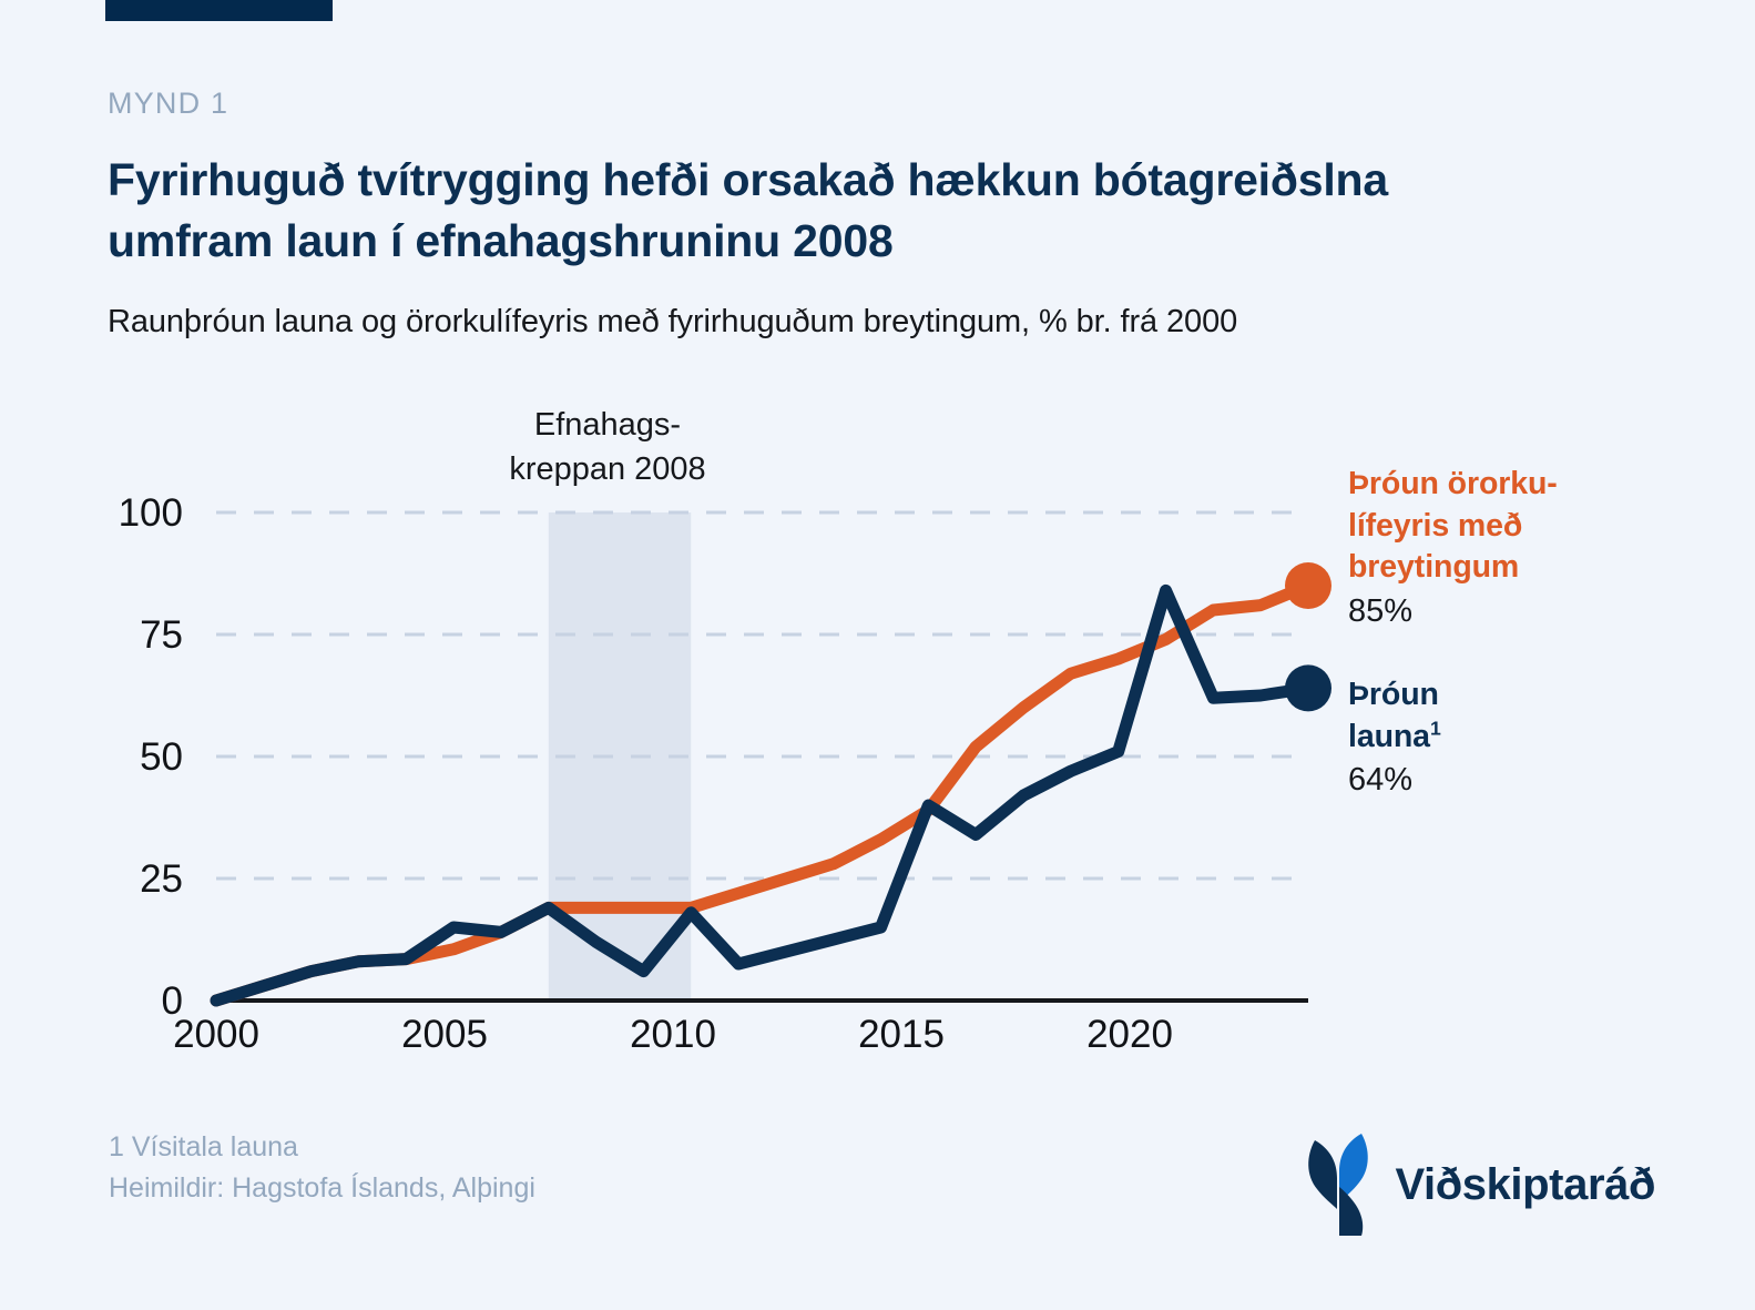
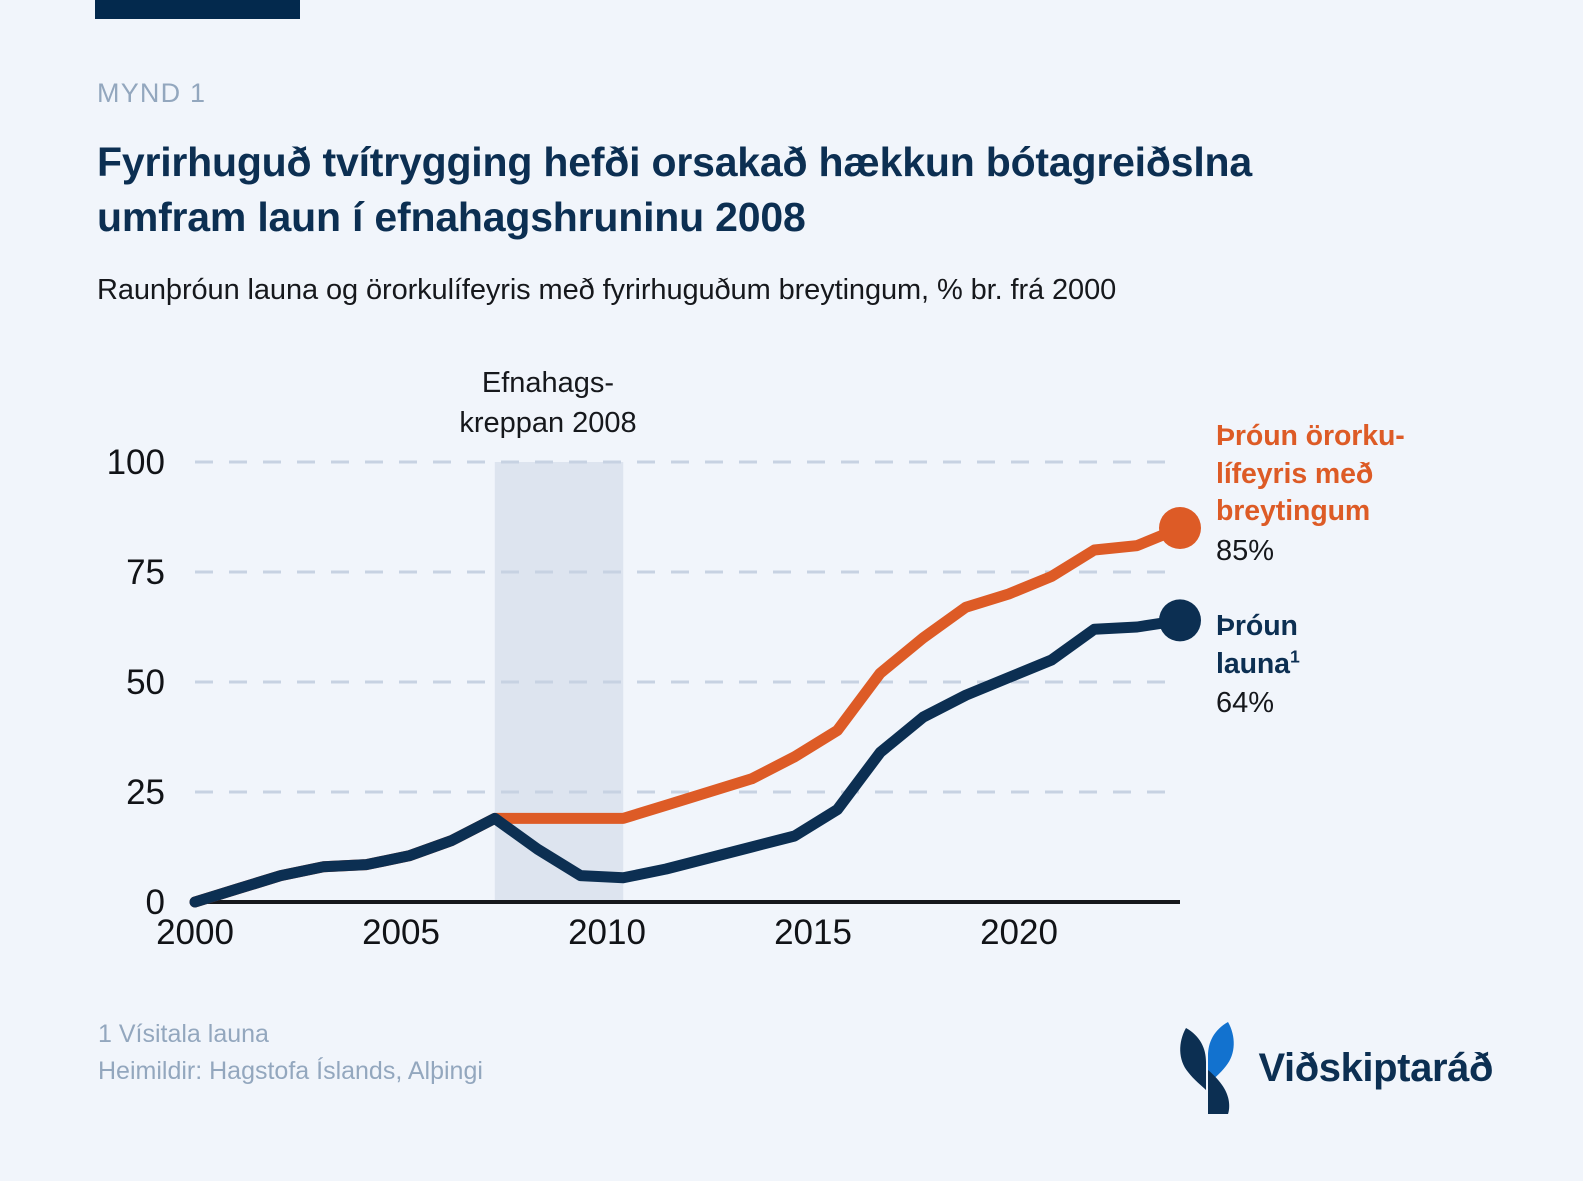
Þróun launa/2005: 15 -> 10
Þróun launa/2010: 18 -> 6
Þróun launa/2015: 40 -> 21
Þróun launa/2020: 84 -> 55
